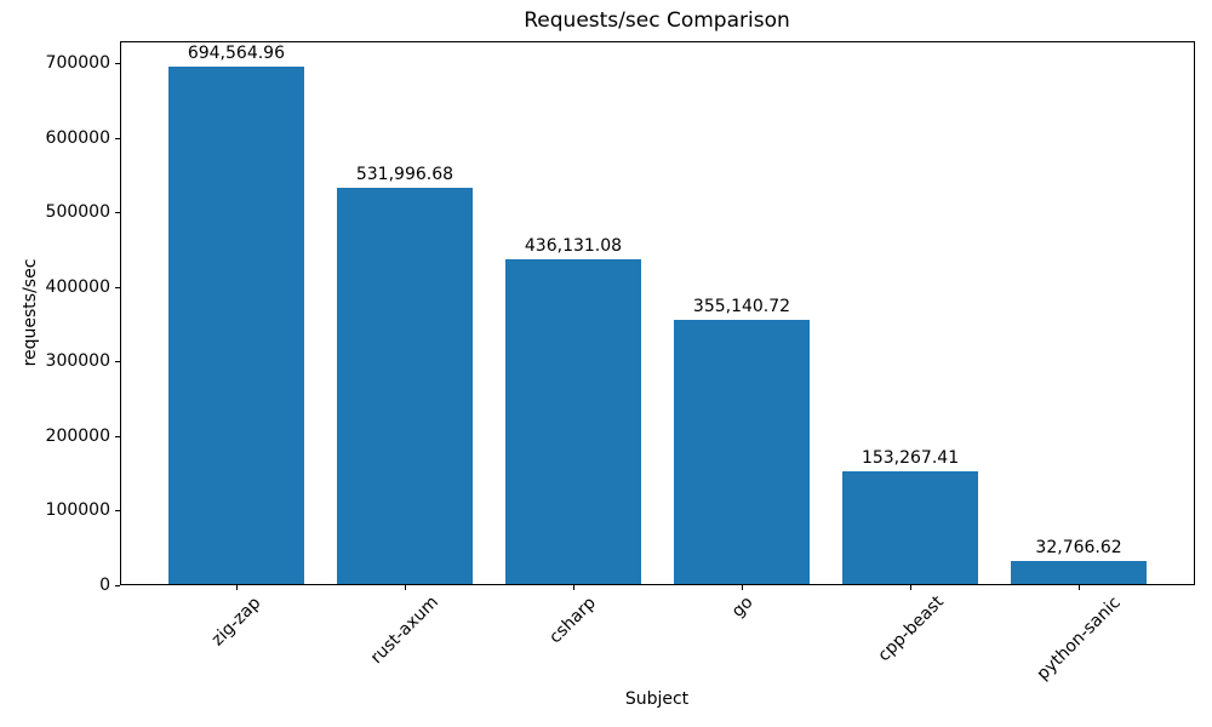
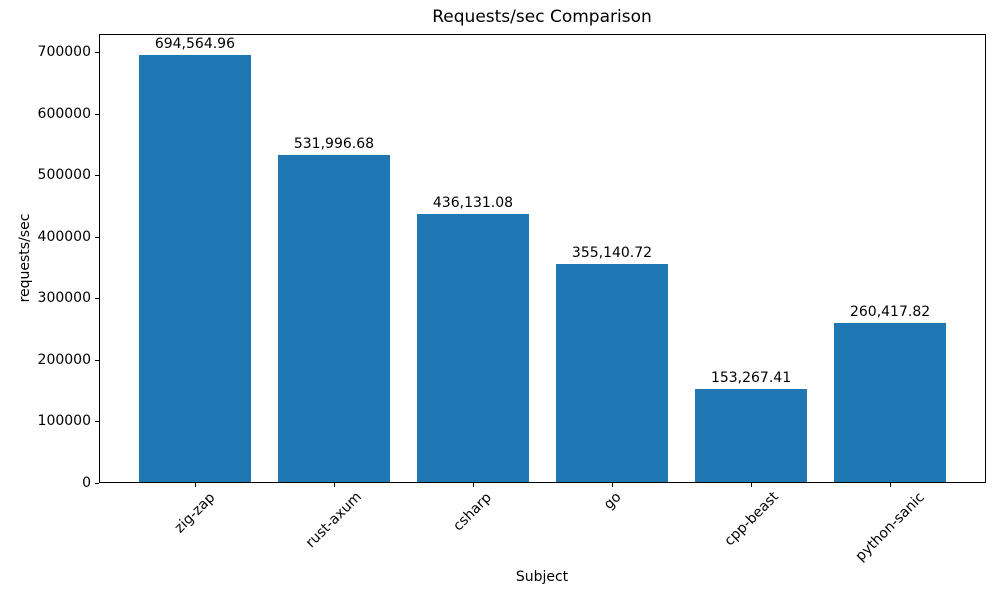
python-sanic: 32,766.62 -> 260,417.82
